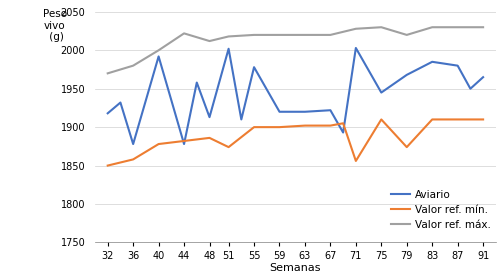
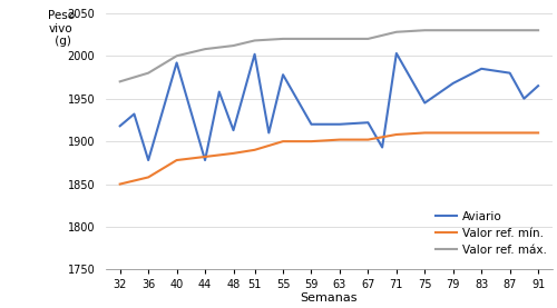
Valor ref. máx./44: 2022 -> 2008
Valor ref. mín./51: 1874 -> 1890
Valor ref. mín./71: 1856 -> 1908
Valor ref. mín./79: 1874 -> 1910
Valor ref. máx./79: 2020 -> 2030
